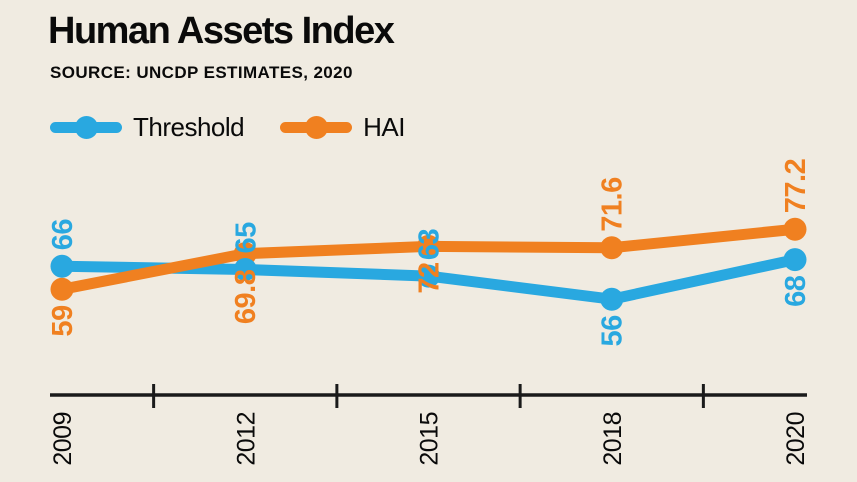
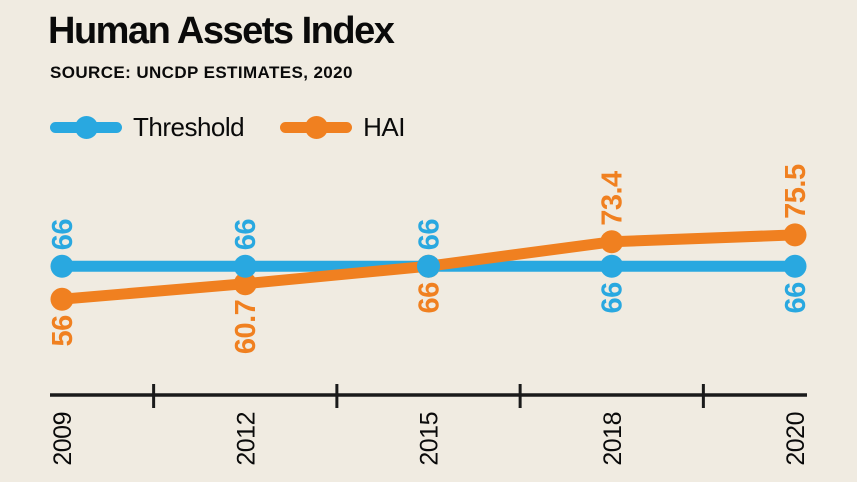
HAI/2009: 59 -> 56
Threshold/2012: 65 -> 66
HAI/2012: 69.8 -> 60.7
Threshold/2015: 63 -> 66
HAI/2015: 72 -> 66
Threshold/2018: 56 -> 66
HAI/2018: 71.6 -> 73.4
Threshold/2020: 68 -> 66
HAI/2020: 77.2 -> 75.5
